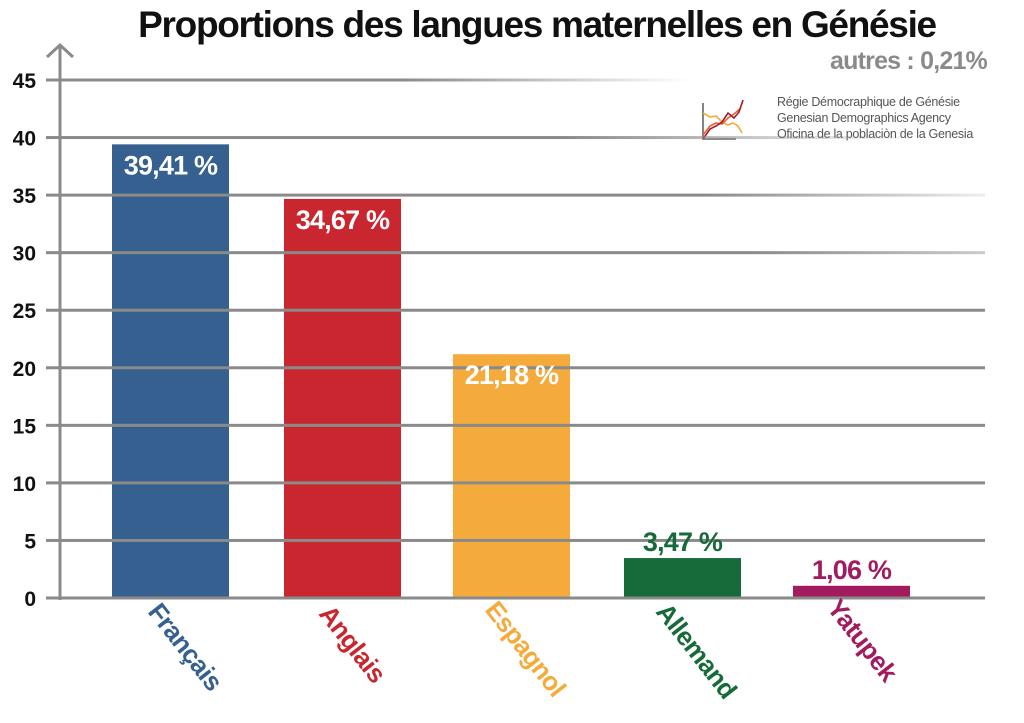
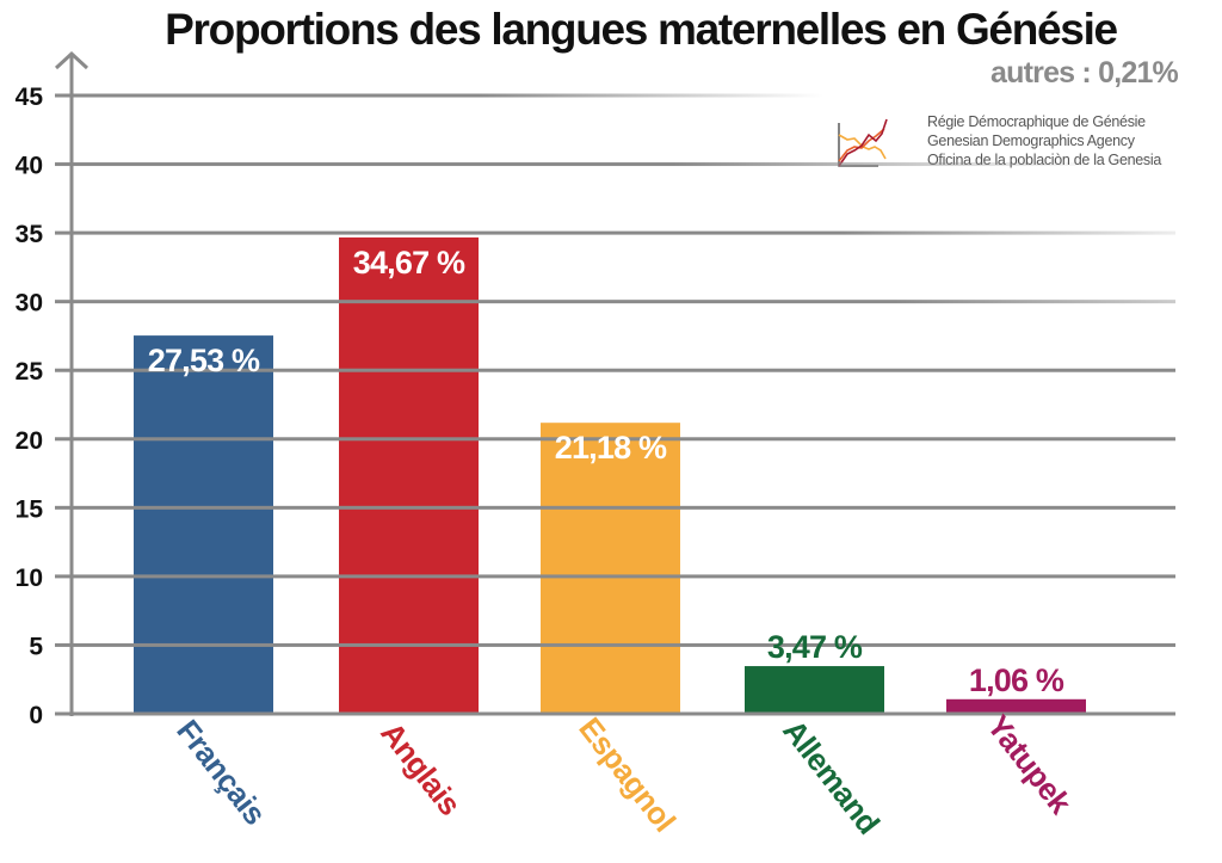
Français: 39,41 -> 27,53
